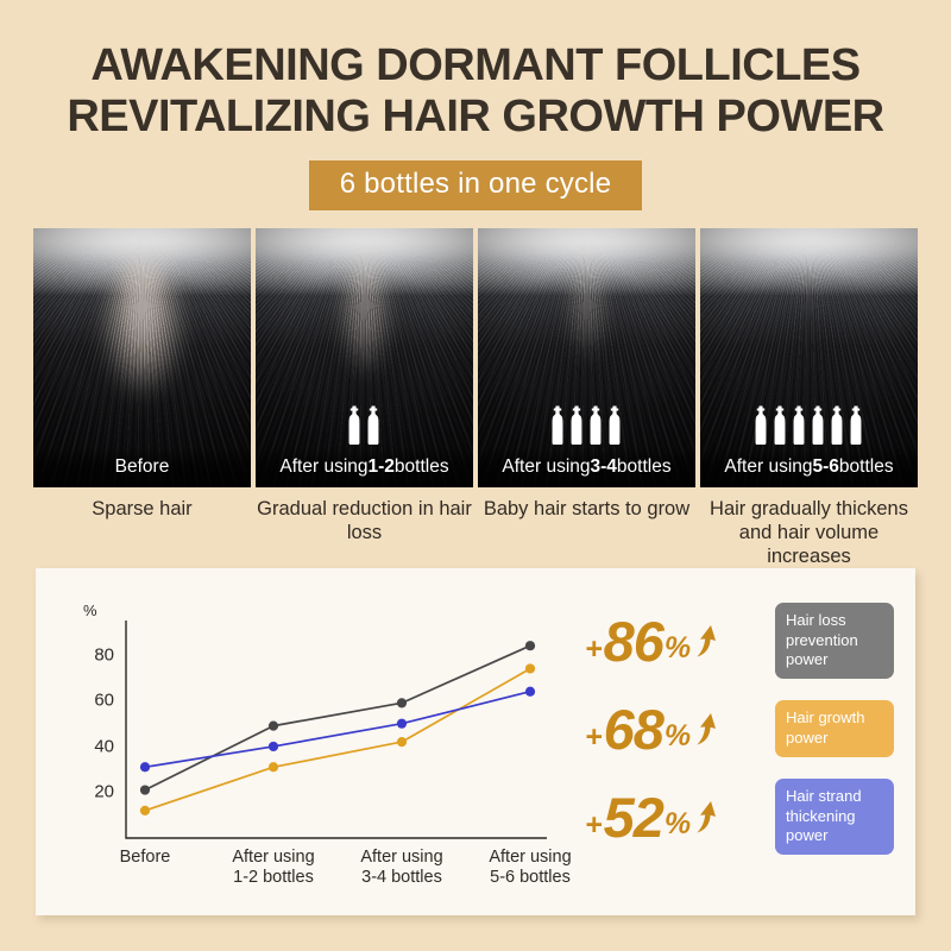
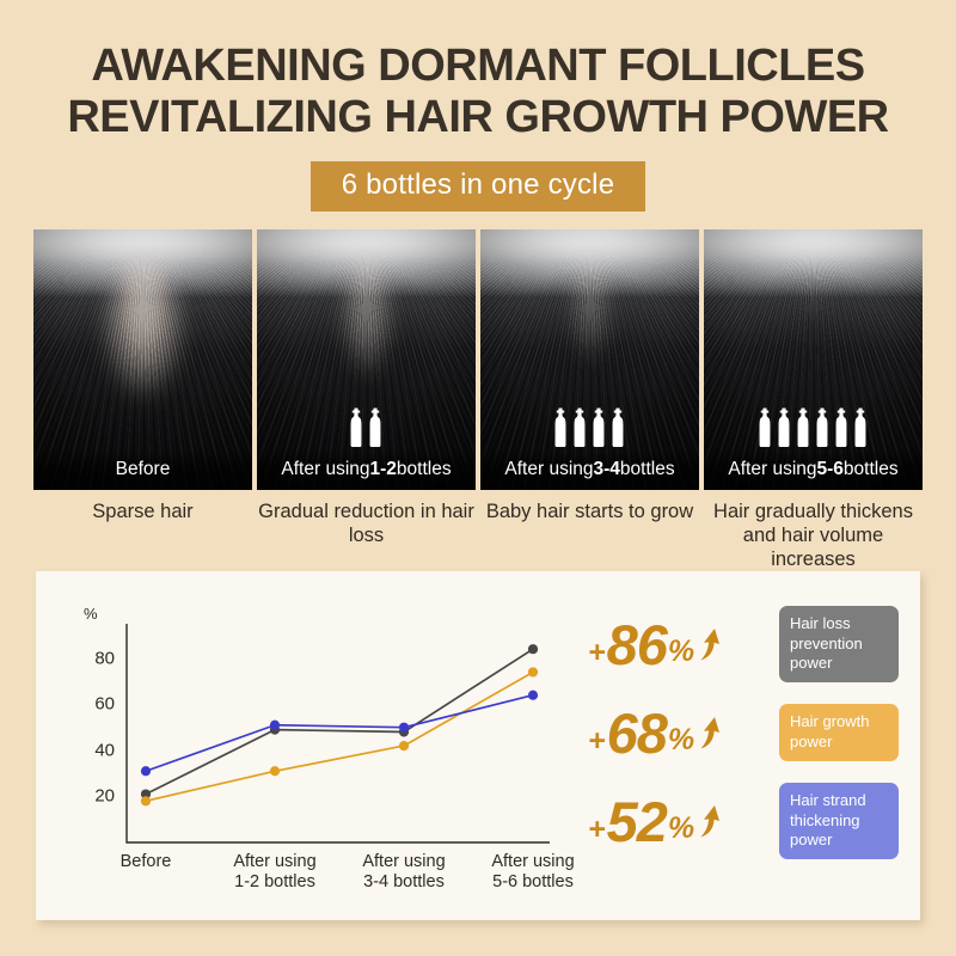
Hair growth power/Before: 12 -> 18
Hair strand thickening power/After using 1-2 bottles: 40 -> 51
Hair loss prevention power/After using 3-4 bottles: 59 -> 48
